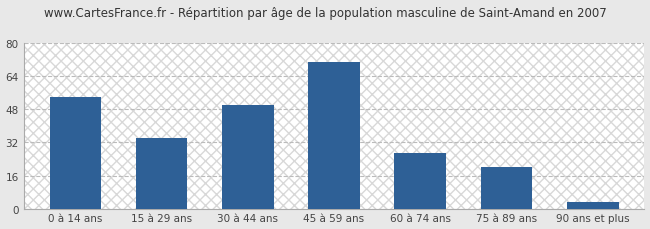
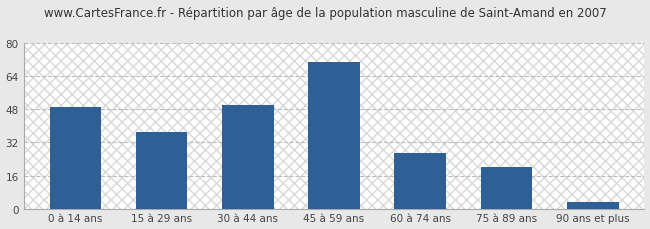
0 à 14 ans: 54 -> 49
15 à 29 ans: 34 -> 37
